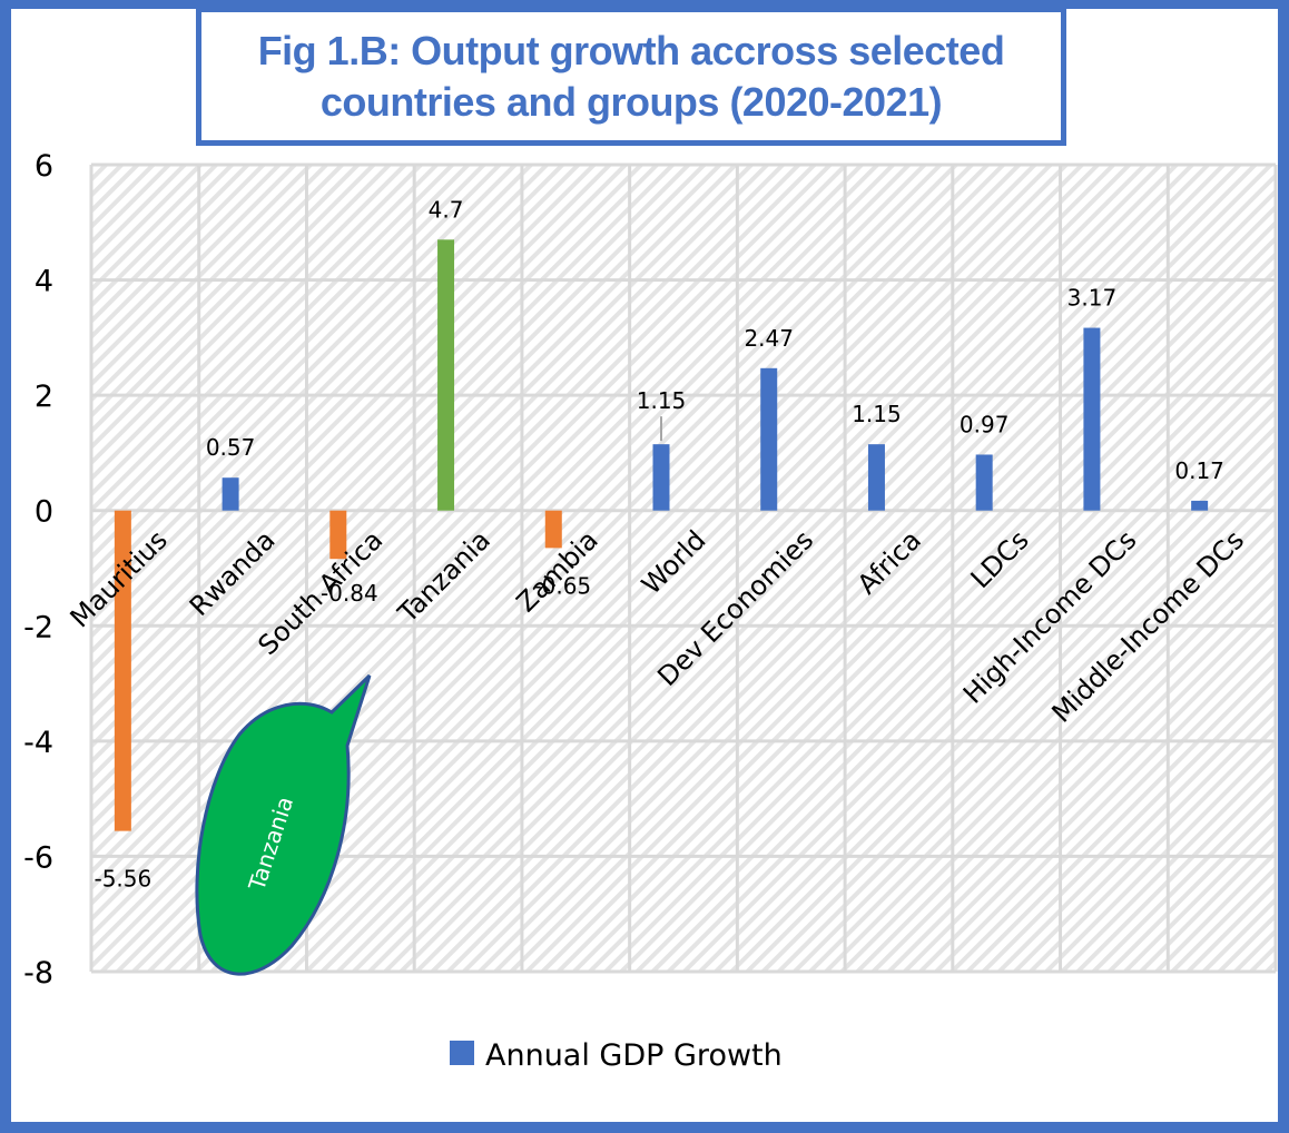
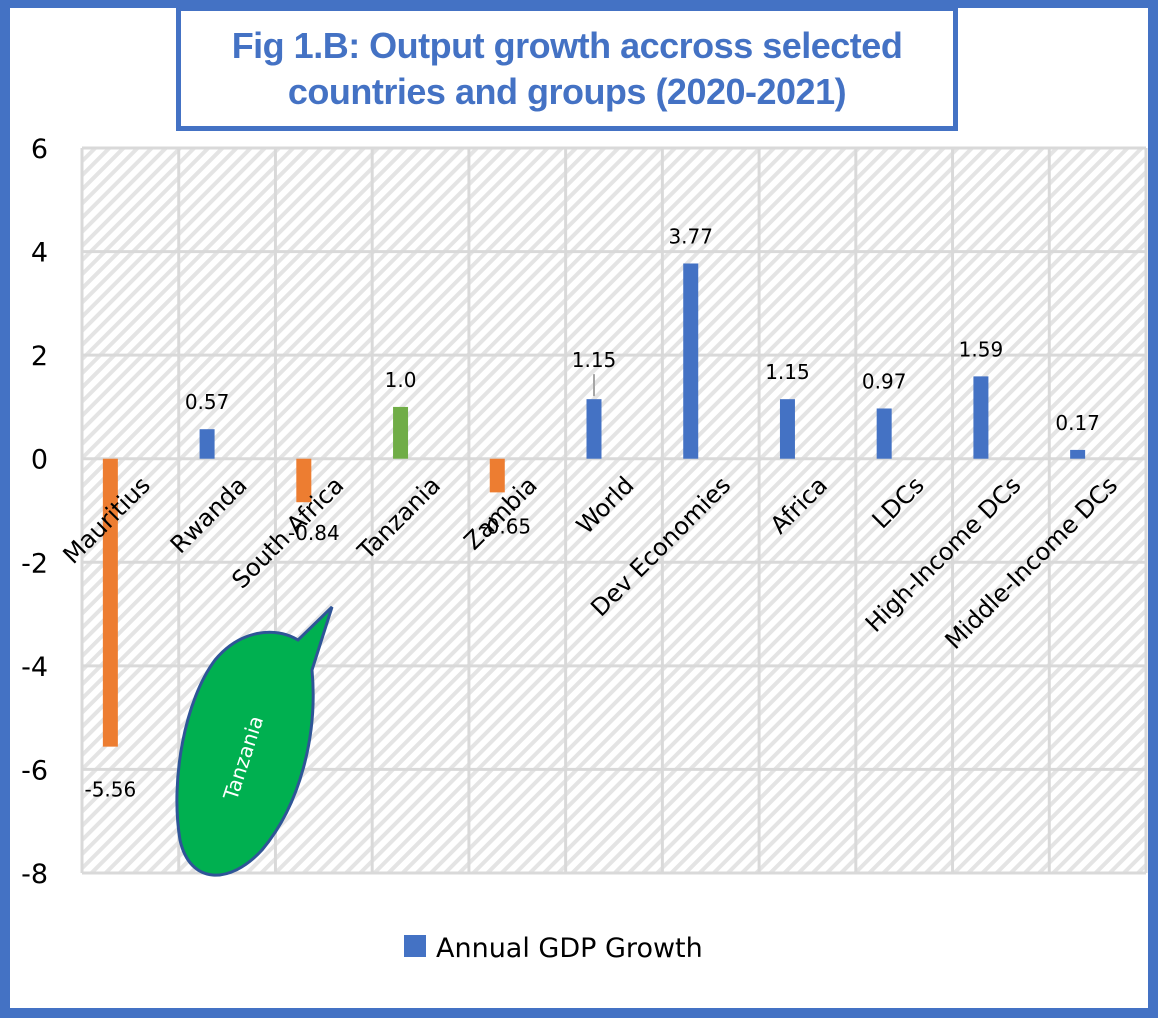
Tanzania: 4.7 -> 1.0
Dev Economies: 2.47 -> 3.77
High-Income DCs: 3.17 -> 1.59
